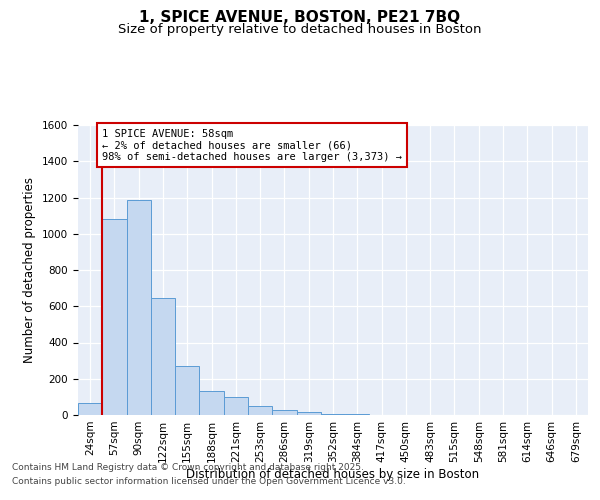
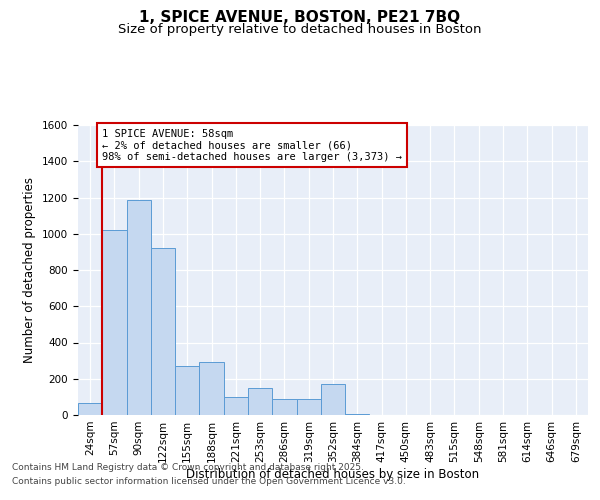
57sqm: 1080 -> 1020
122sqm: 640 -> 920
188sqm: 130 -> 290
253sqm: 50 -> 150
286sqm: 30 -> 90
319sqm: 20 -> 90
352sqm: 10 -> 170
